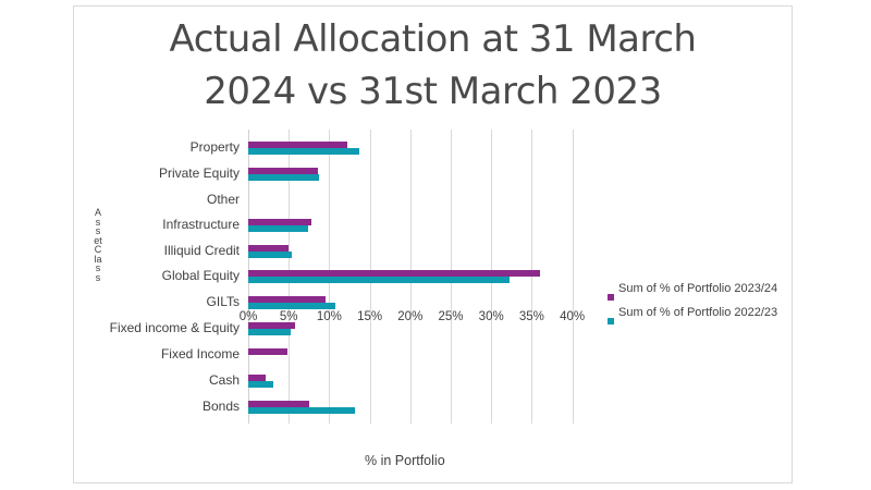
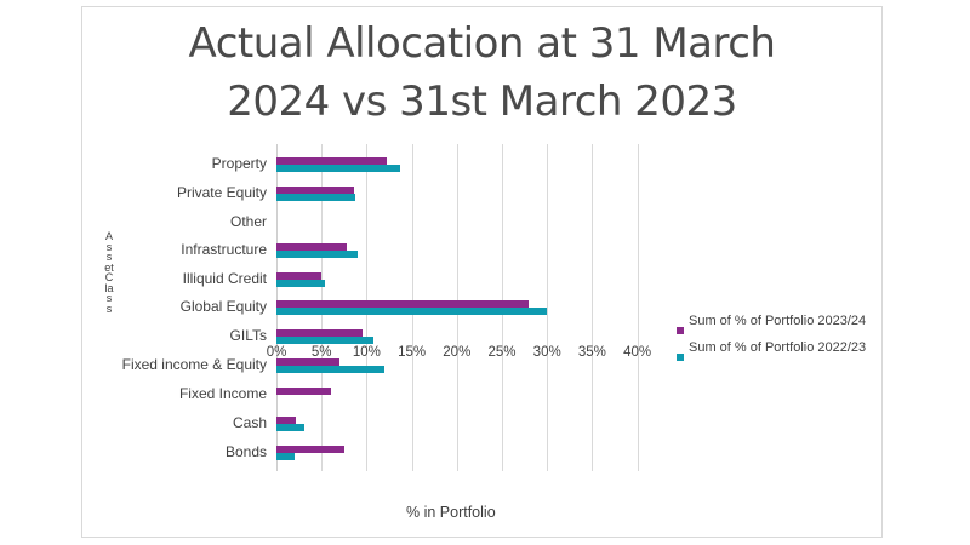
Sum of % of Portfolio 2022/23/Infrastructure: 7% -> 9%
Sum of % of Portfolio 2023/24/Global Equity: 36% -> 28%
Sum of % of Portfolio 2022/23/Global Equity: 32% -> 30%
Sum of % of Portfolio 2023/24/Fixed income & Equity: 6% -> 7%
Sum of % of Portfolio 2022/23/Fixed income & Equity: 5% -> 12%
Sum of % of Portfolio 2023/24/Fixed Income: 5% -> 6%
Sum of % of Portfolio 2022/23/Bonds: 13% -> 2%
